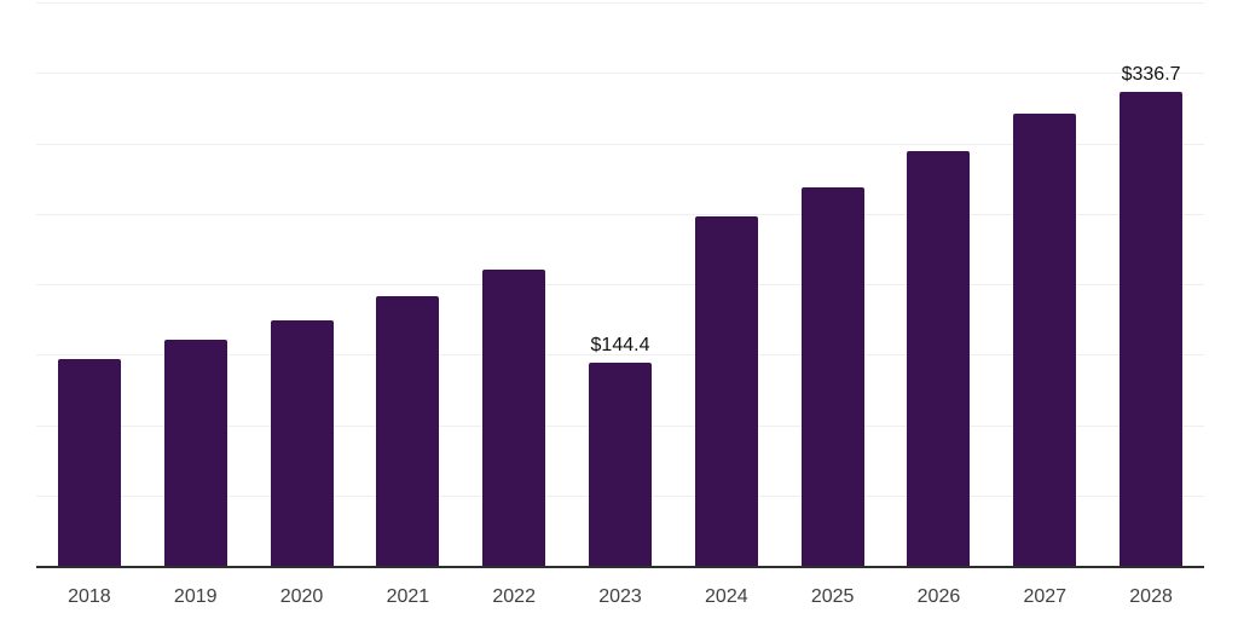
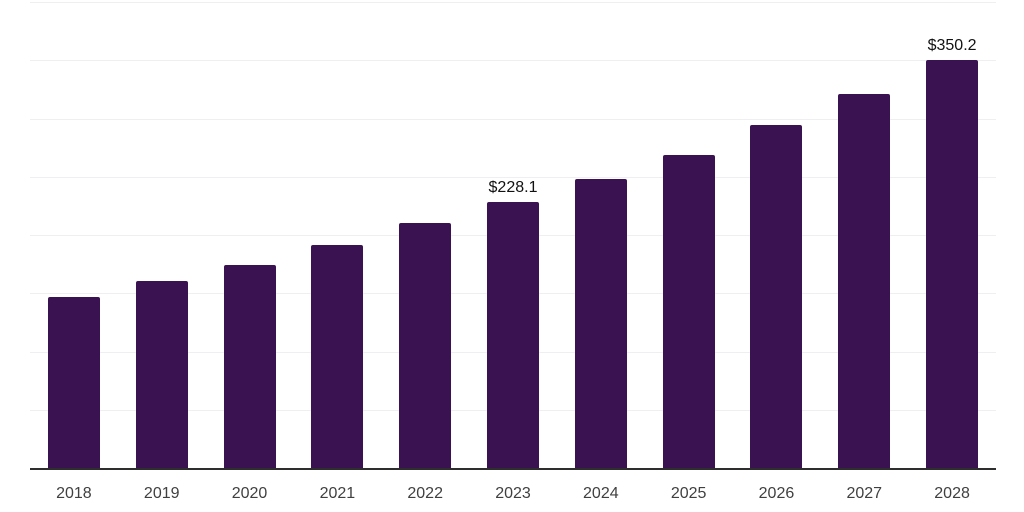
2023: $144.4 -> $228.1
2028: $336.7 -> $350.2
